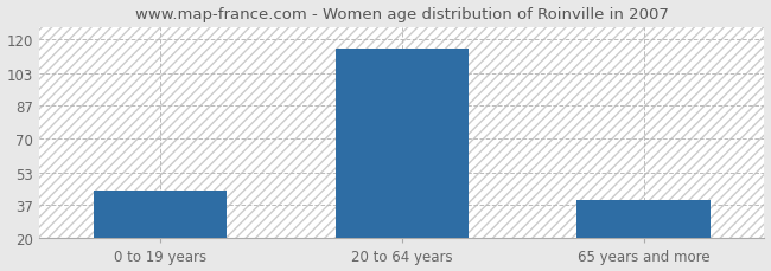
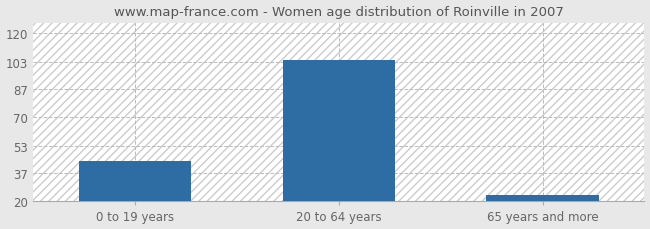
20 to 64 years: 115 -> 104
65 years and more: 39 -> 24
